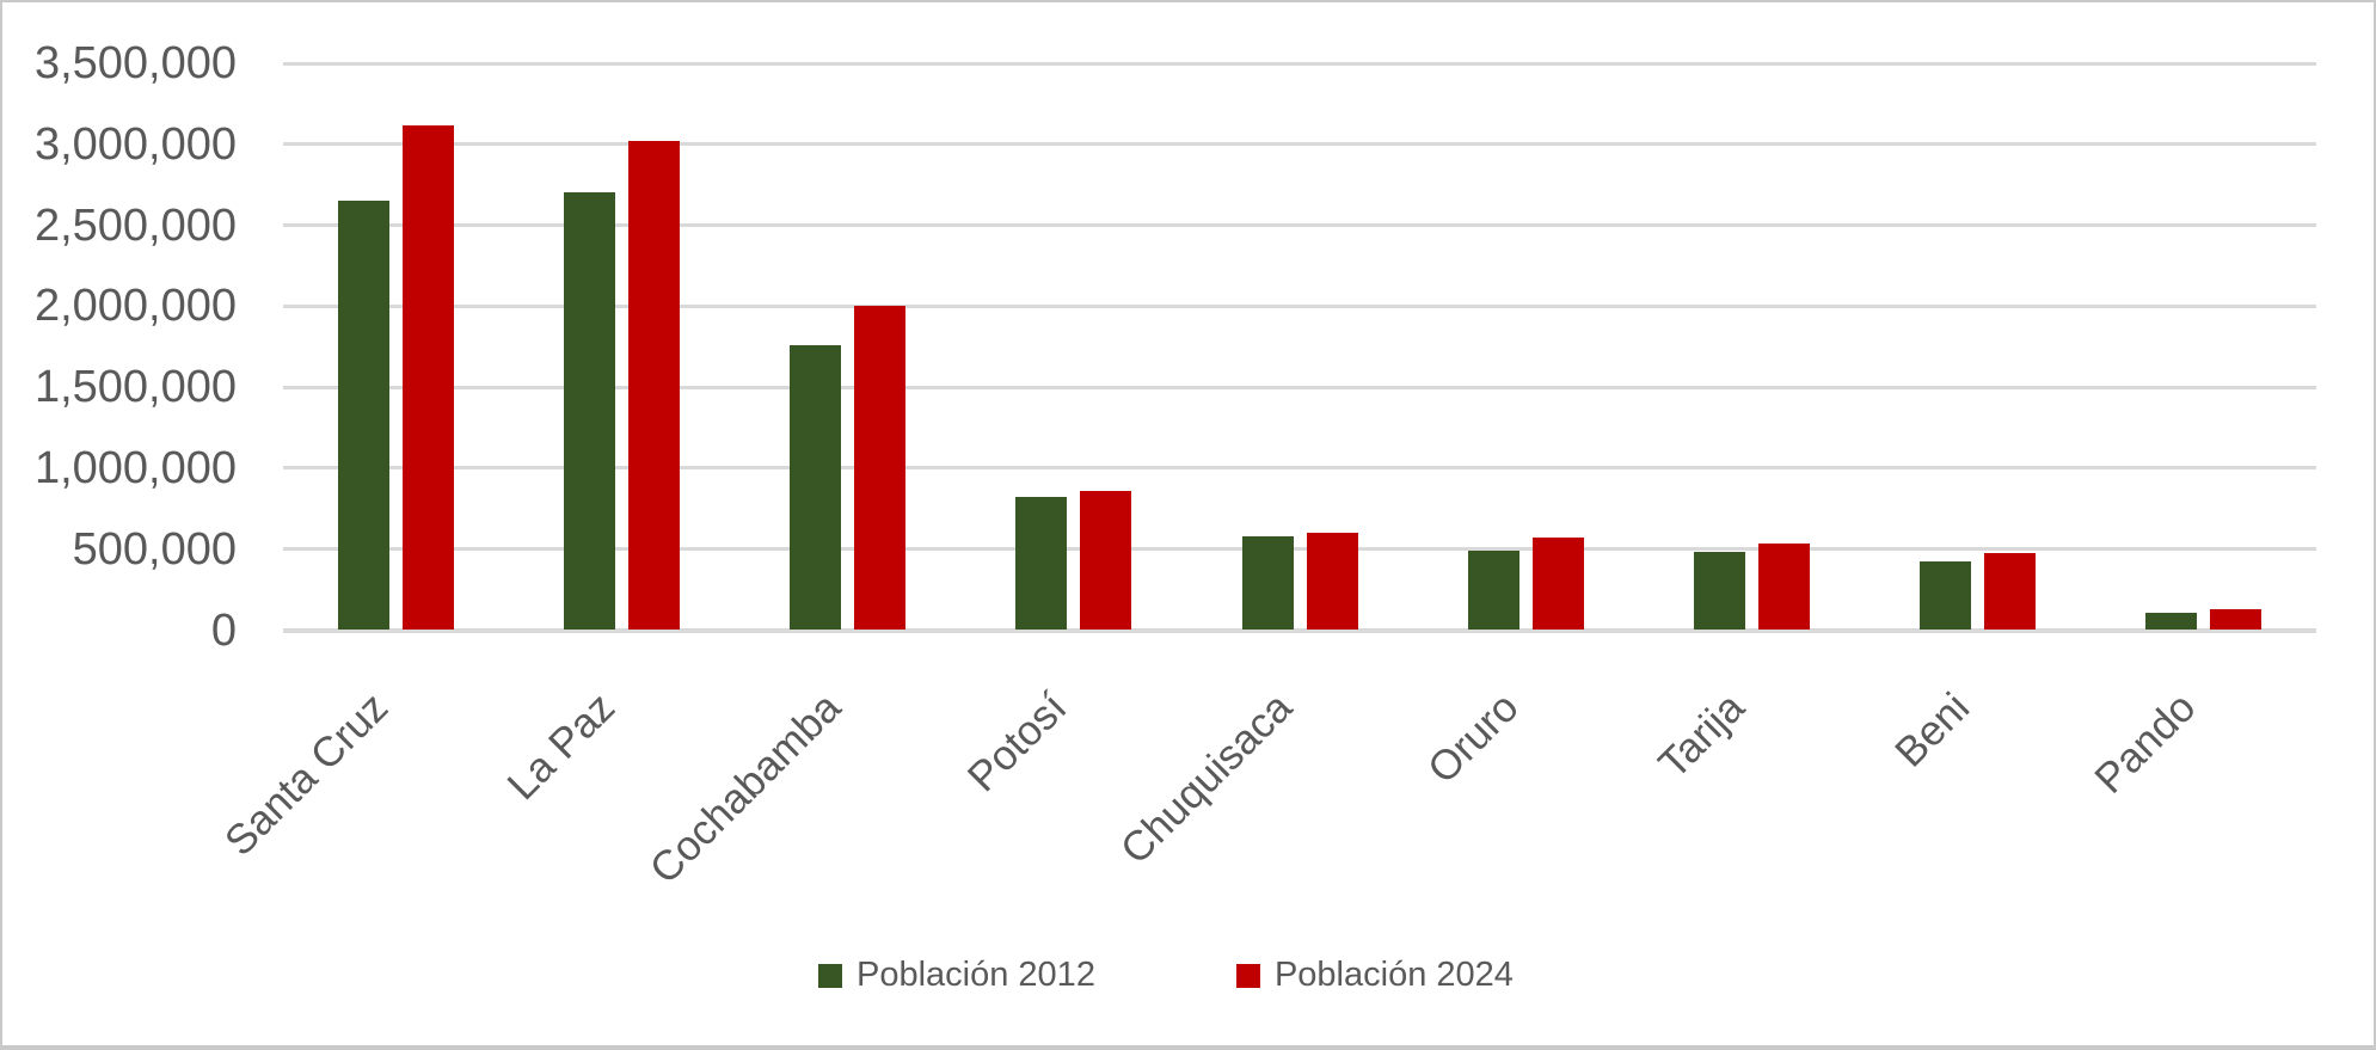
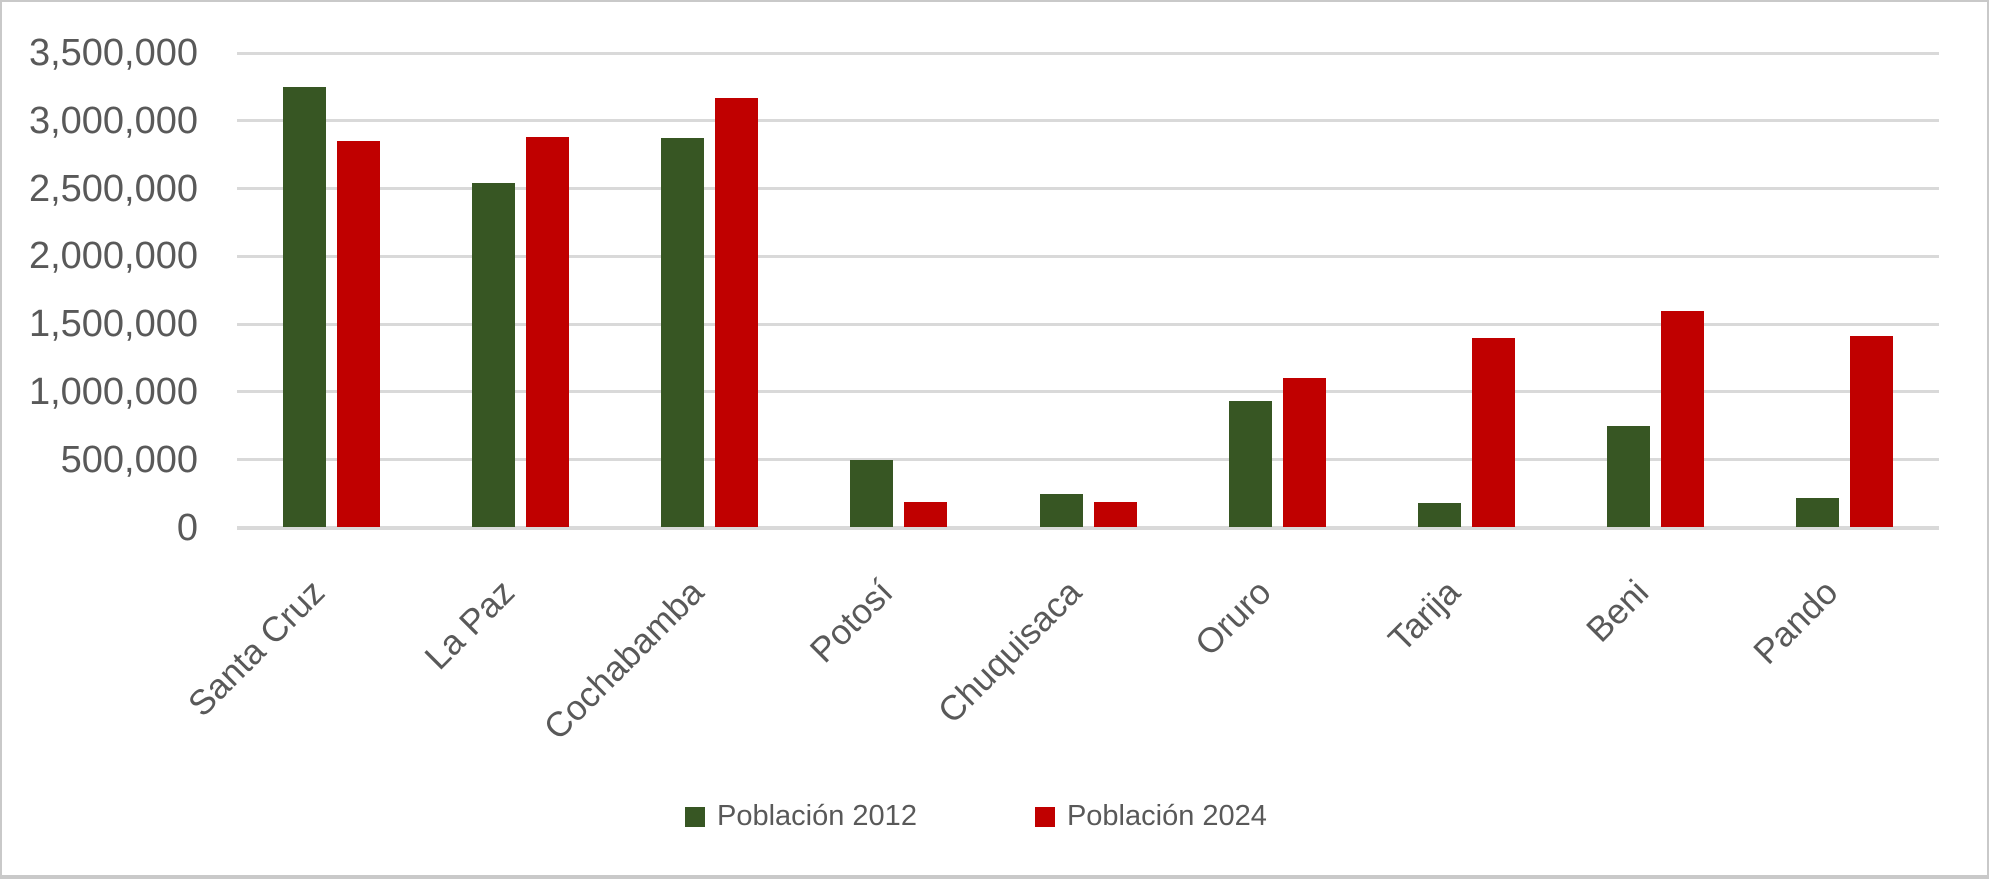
Población 2012/Santa Cruz: 2660000 -> 3250000
Población 2024/Santa Cruz: 3120000 -> 2850000
Población 2012/La Paz: 2710000 -> 2540000
Población 2024/La Paz: 3020000 -> 2880000
Población 2012/Cochabamba: 1760000 -> 2870000
Población 2024/Cochabamba: 2010000 -> 3170000
Población 2012/Potosí: 820000 -> 500000
Población 2024/Potosí: 860000 -> 190000
Población 2012/Chuquisaca: 580000 -> 250000
Población 2024/Chuquisaca: 600000 -> 190000
Población 2012/Oruro: 490000 -> 930000
Población 2024/Oruro: 570000 -> 1100000
Población 2012/Tarija: 480000 -> 180000
Población 2024/Tarija: 530000 -> 1400000
Población 2012/Beni: 420000 -> 750000
Población 2024/Beni: 480000 -> 1600000
Población 2012/Pando: 110000 -> 220000
Población 2024/Pando: 130000 -> 1410000
